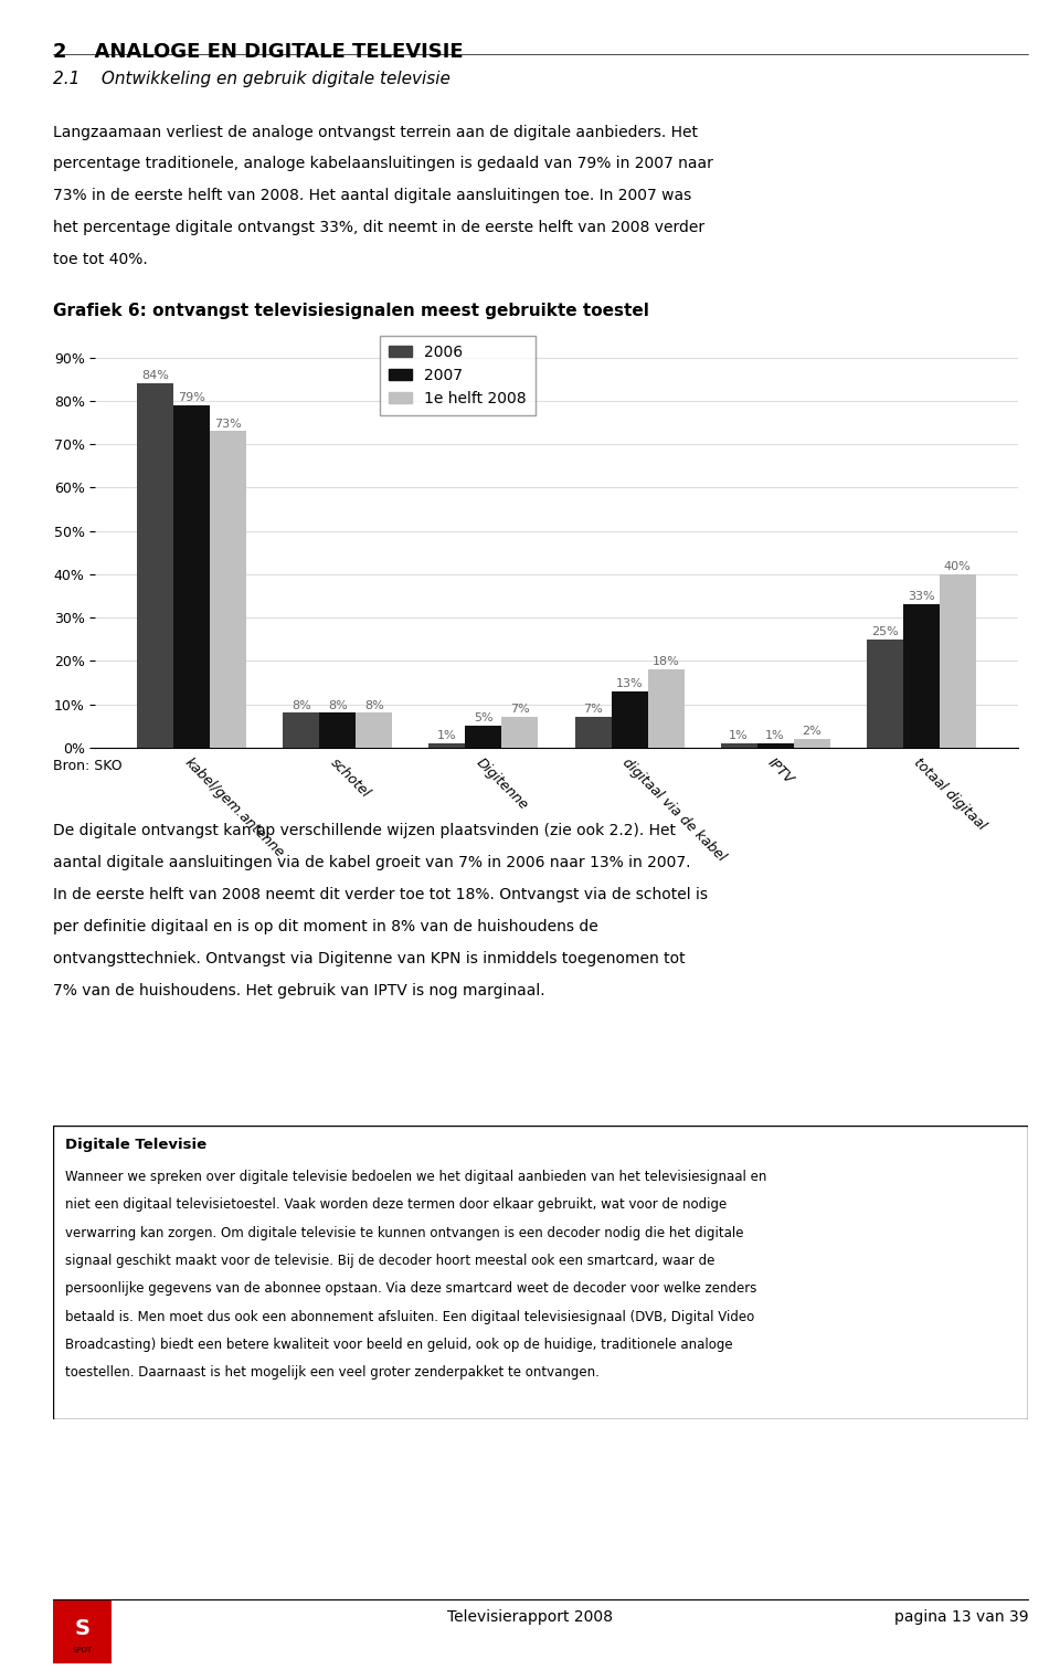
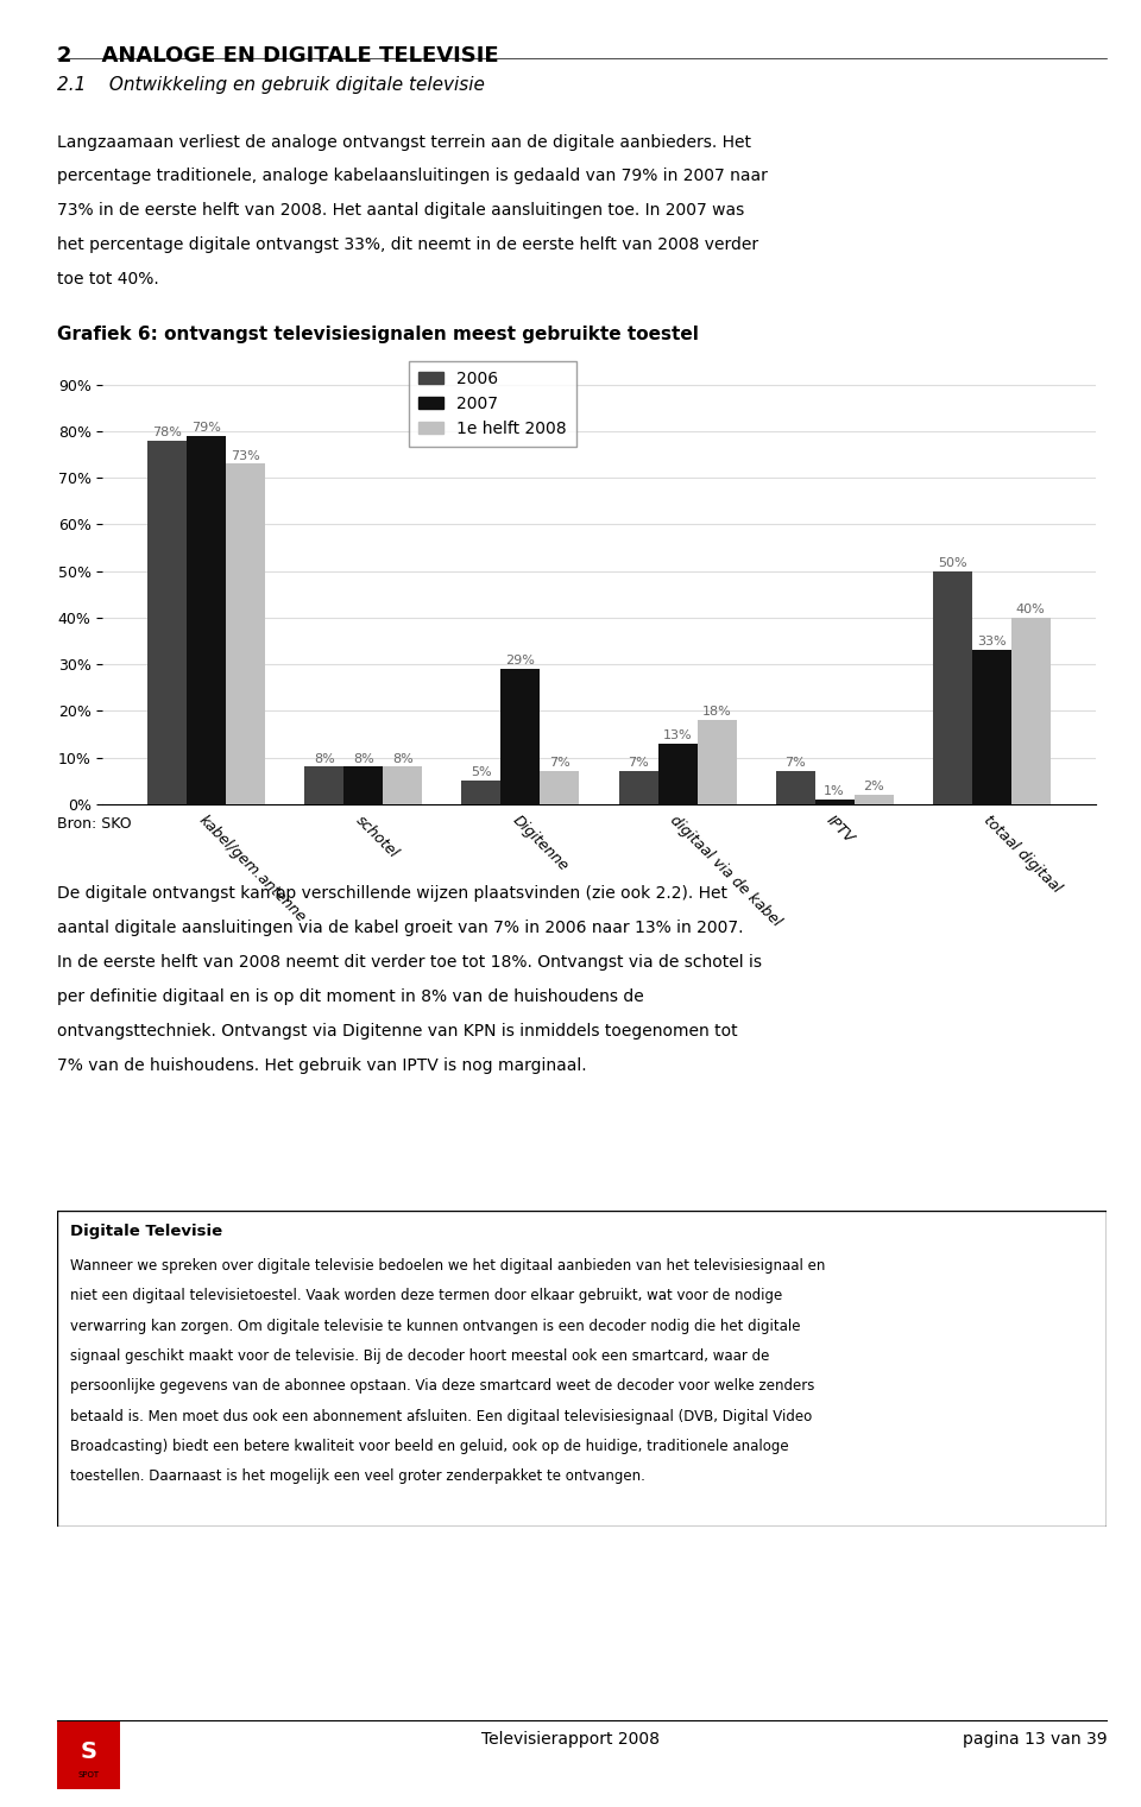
2006/kabel/gem.antenne: 84% -> 78%
2006/Digitenne: 1% -> 5%
2007/Digitenne: 5% -> 29%
2006/IPTV: 1% -> 7%
2006/totaal digitaal: 25% -> 50%
